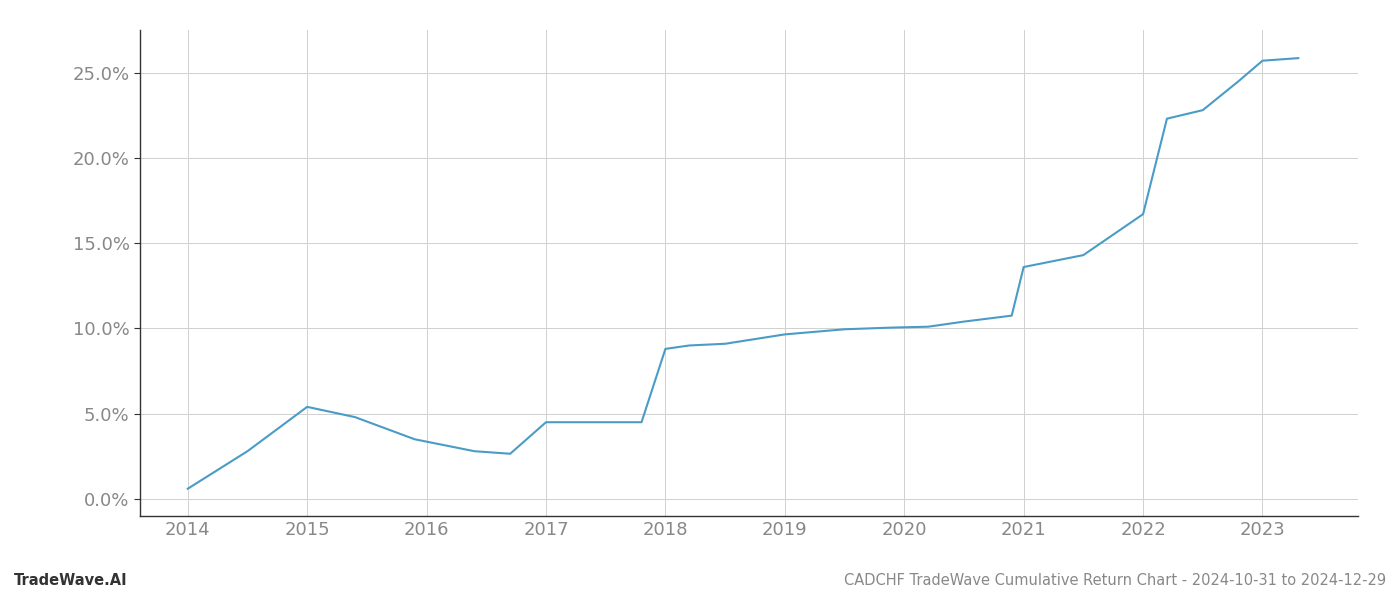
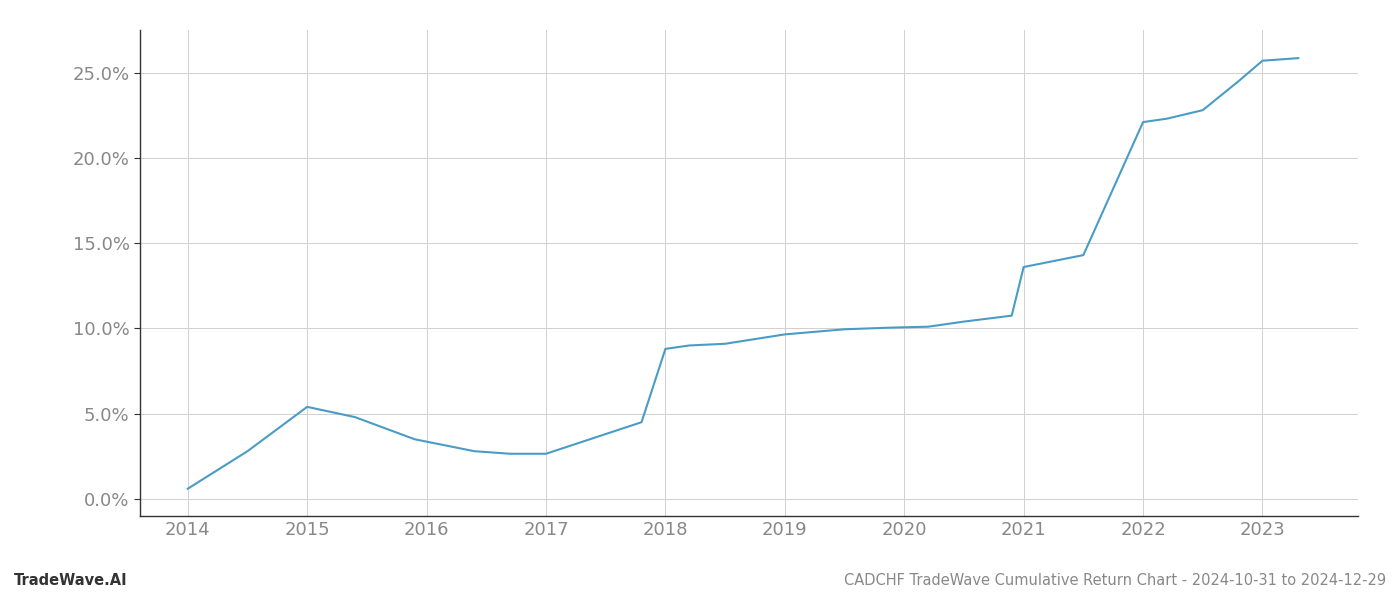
2017: 4.5% -> 2.6%
2022: 16.7% -> 22.1%
